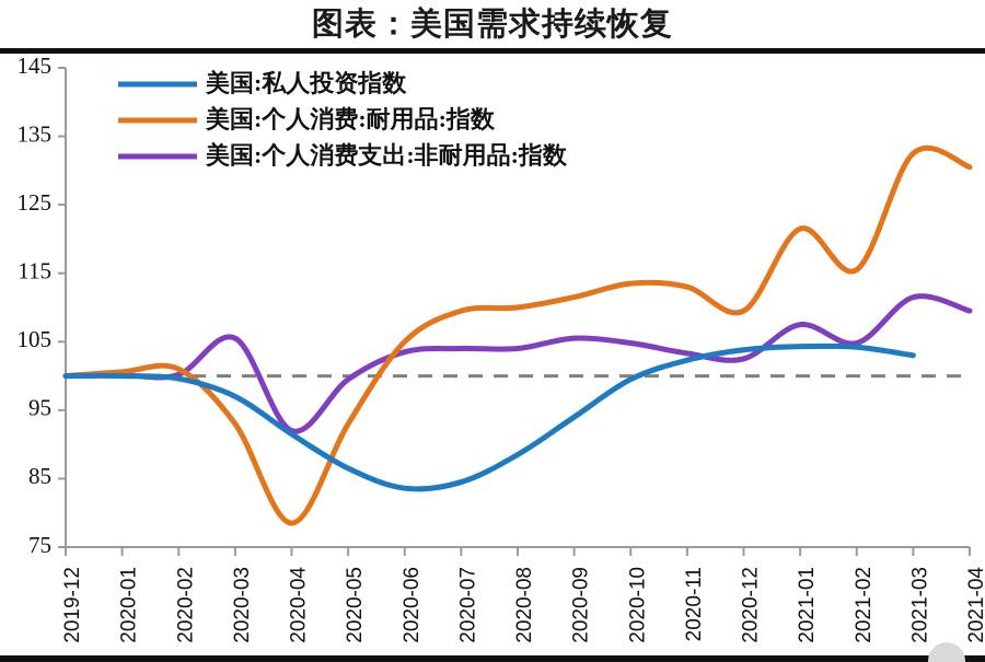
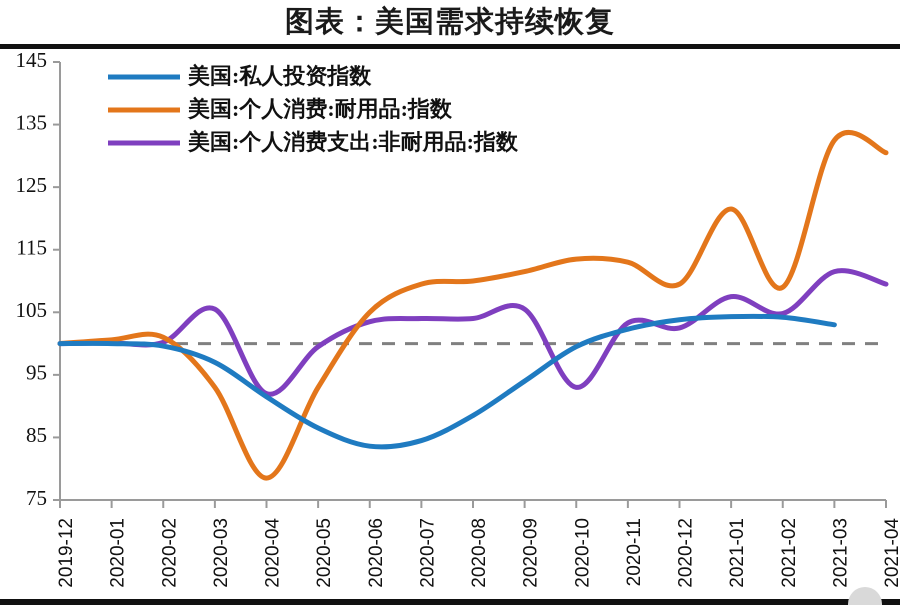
美国:个人消费支出:非耐用品:指数/2020-10: 105 -> 93
美国:个人消费:耐用品:指数/2021-02: 116 -> 109
